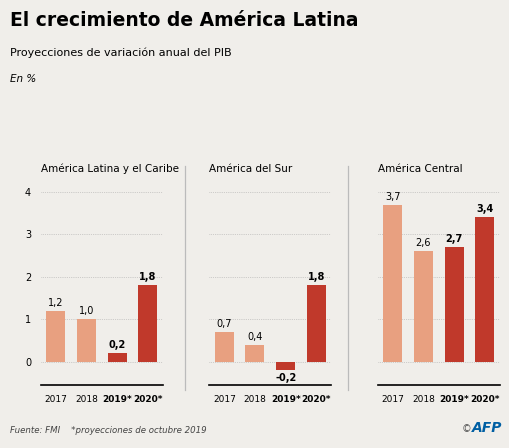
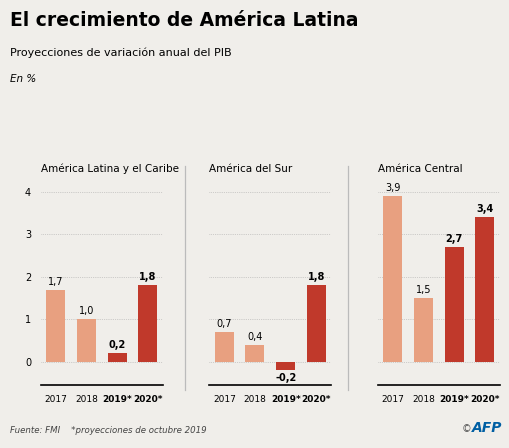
América Latina y el Caribe/2017: 1,2 -> 1,7
América Central/2017: 3,7 -> 3,9
América Central/2018: 2,6 -> 1,5
